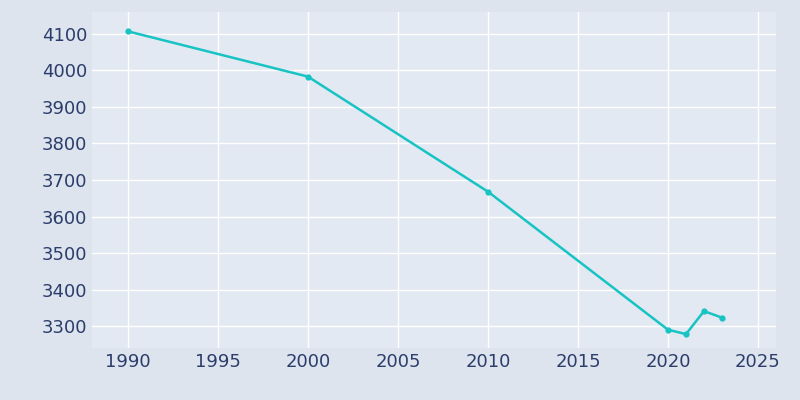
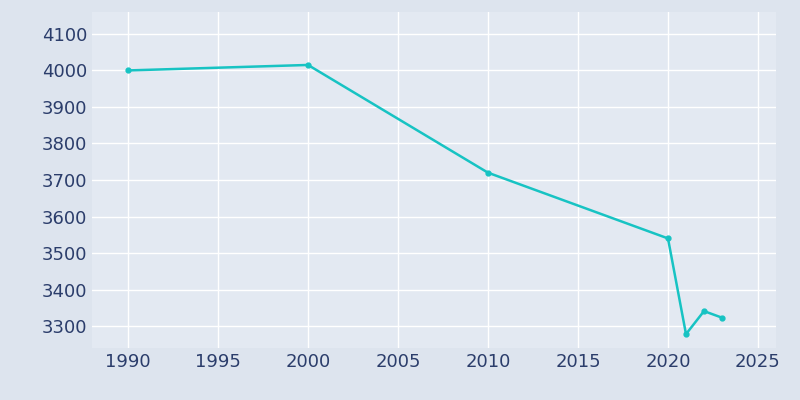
1990: 4107 -> 4000
2000: 3983 -> 4015
2010: 3668 -> 3720
2020: 3290 -> 3540
